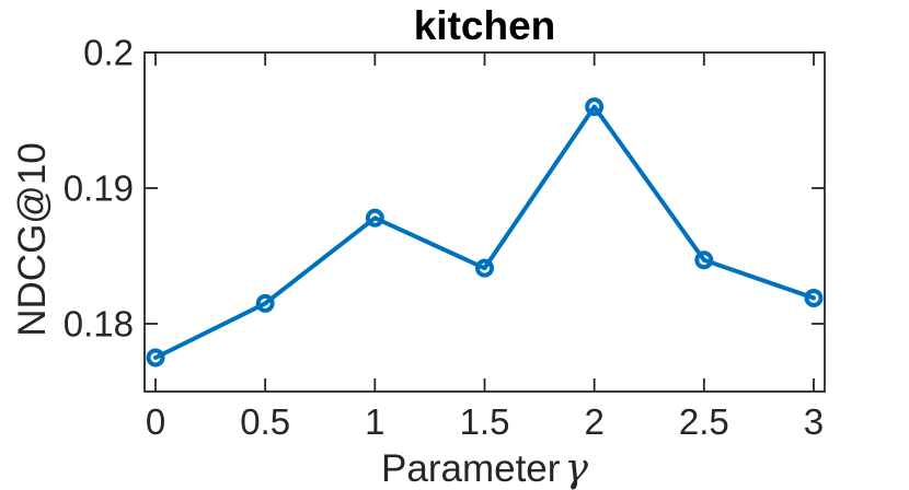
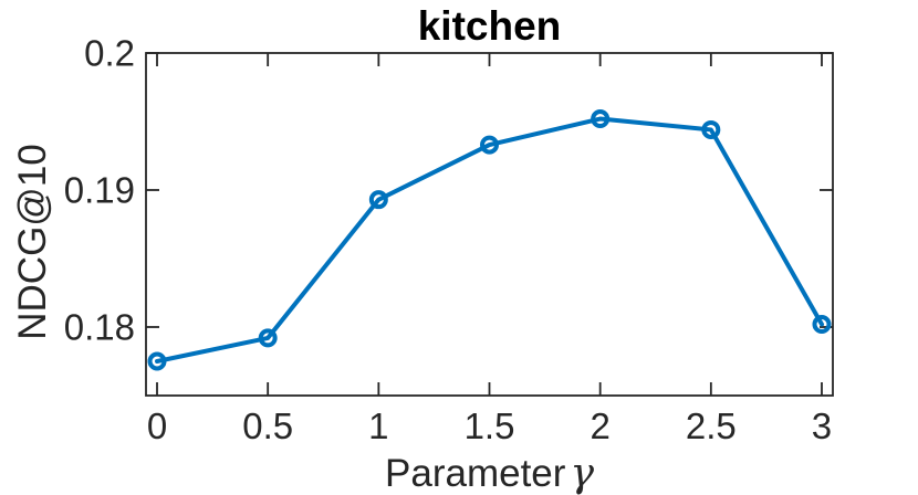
0.5: 0.1815 -> 0.1792
1: 0.1878 -> 0.1893
1.5: 0.1841 -> 0.1933
2: 0.1960 -> 0.1952
2.5: 0.1847 -> 0.1944
3: 0.1819 -> 0.1802
